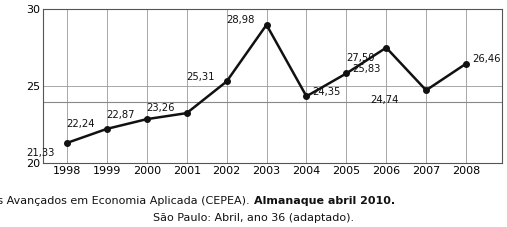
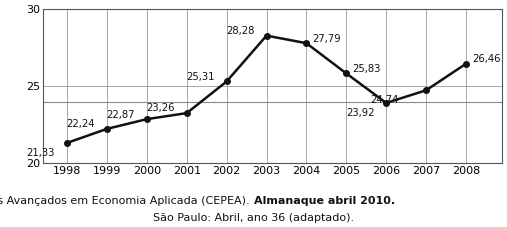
2003: 28,98 -> 28,28
2004: 24,35 -> 27,79
2006: 27,50 -> 23,92
